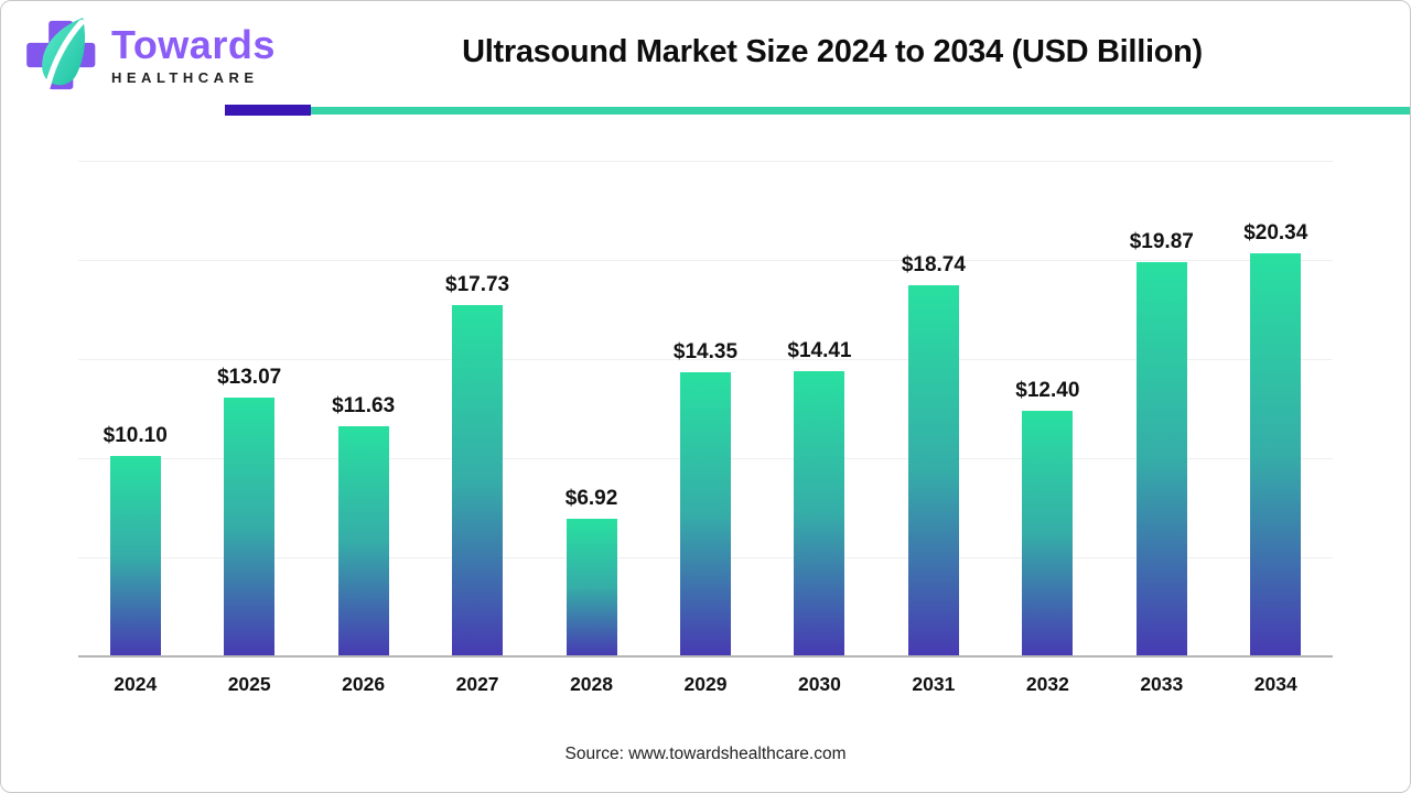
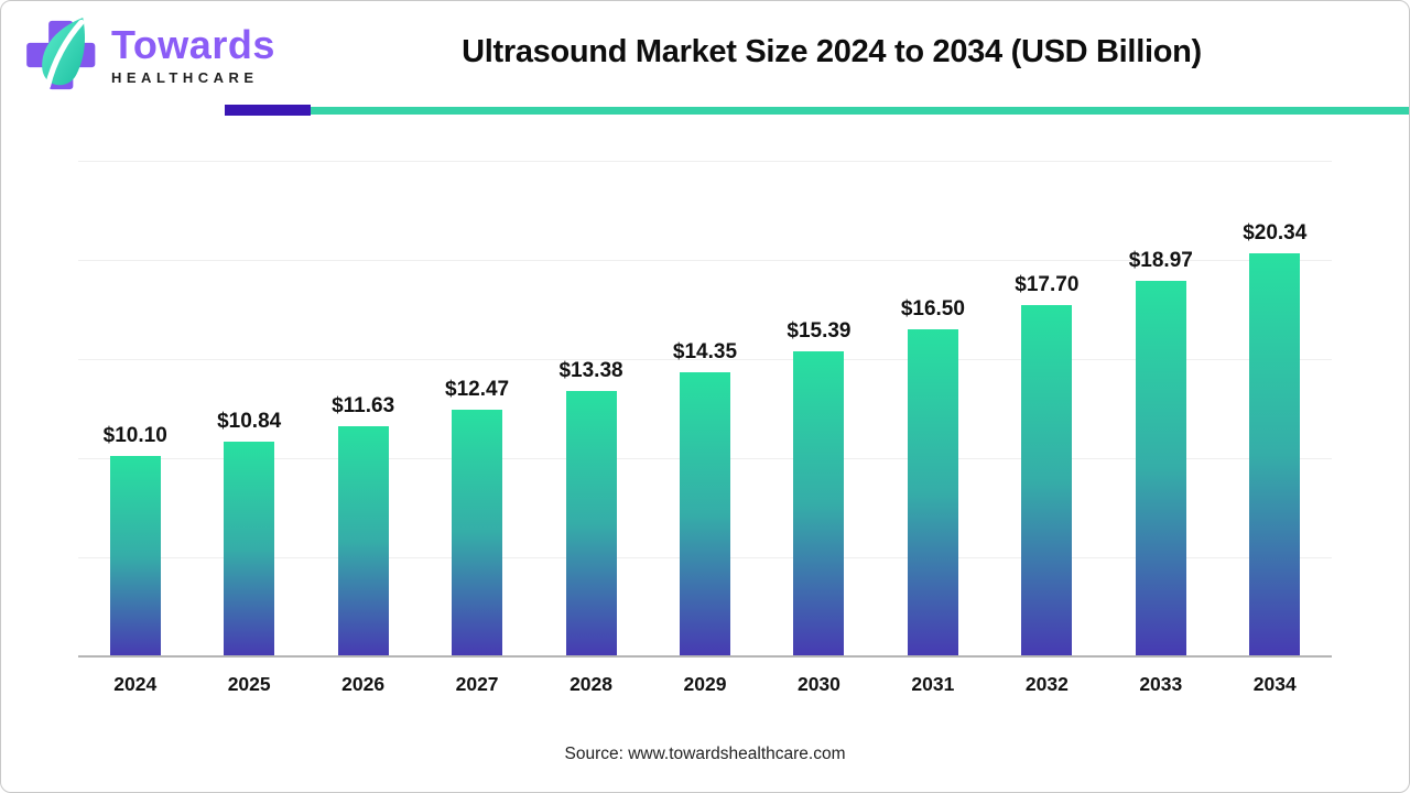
2025: $13.07 -> $10.84
2027: $17.73 -> $12.47
2028: $6.92 -> $13.38
2030: $14.41 -> $15.39
2031: $18.74 -> $16.50
2032: $12.40 -> $17.70
2033: $19.87 -> $18.97
